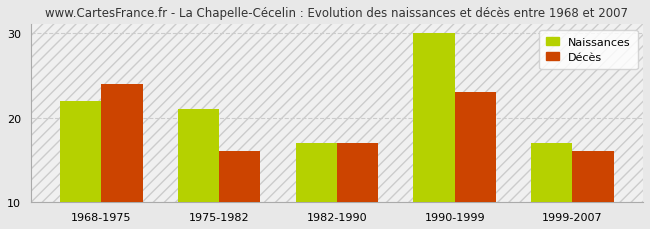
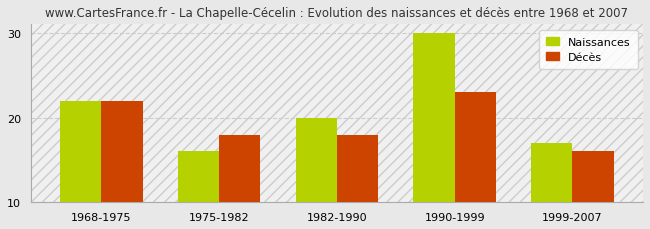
Décès/1968-1975: 24 -> 22
Naissances/1975-1982: 21 -> 16
Décès/1975-1982: 16 -> 18
Naissances/1982-1990: 17 -> 20
Décès/1982-1990: 17 -> 18
